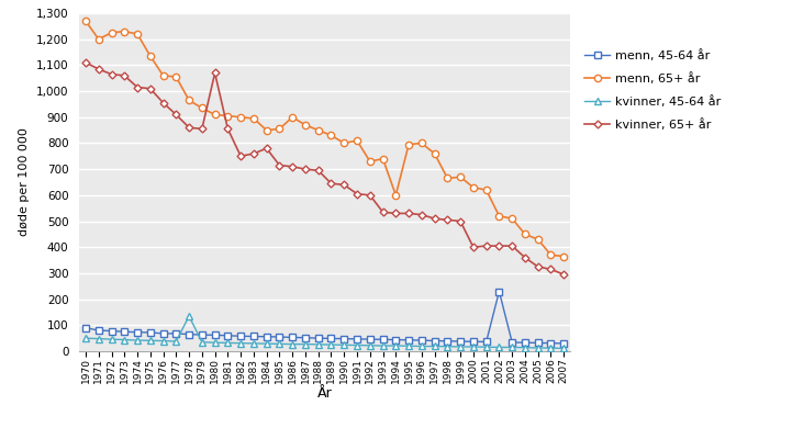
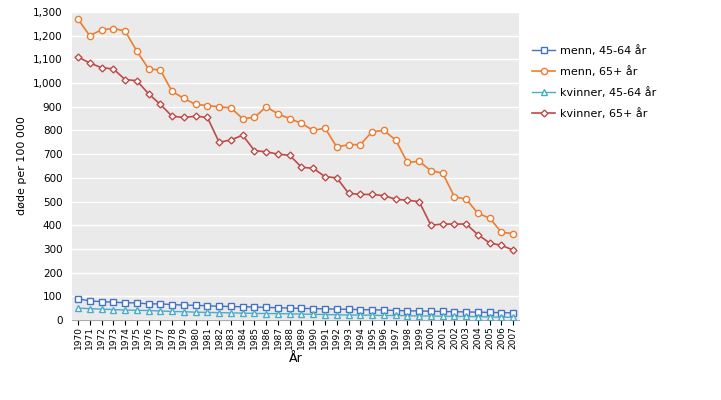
kvinner, 45-64 år/1978: 135 -> 36
kvinner, 65+ år/1980: 1,070 -> 860
menn, 65+ år/1994: 600 -> 740
menn, 45-64 år/2002: 230 -> 35
